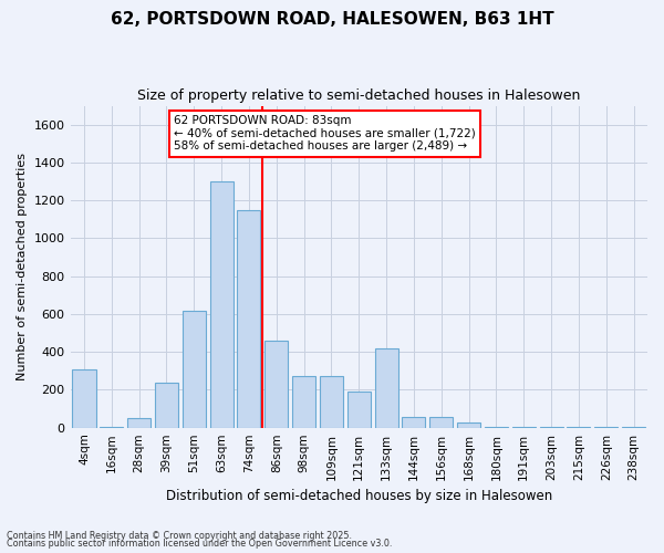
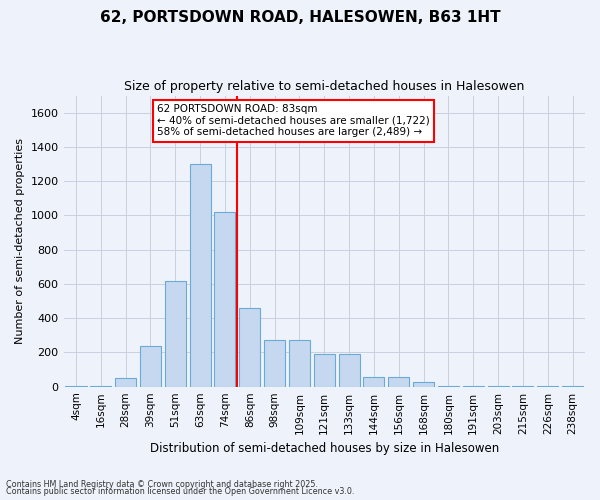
4sqm: 310 -> 0
74sqm: 1150 -> 1020
133sqm: 420 -> 190
